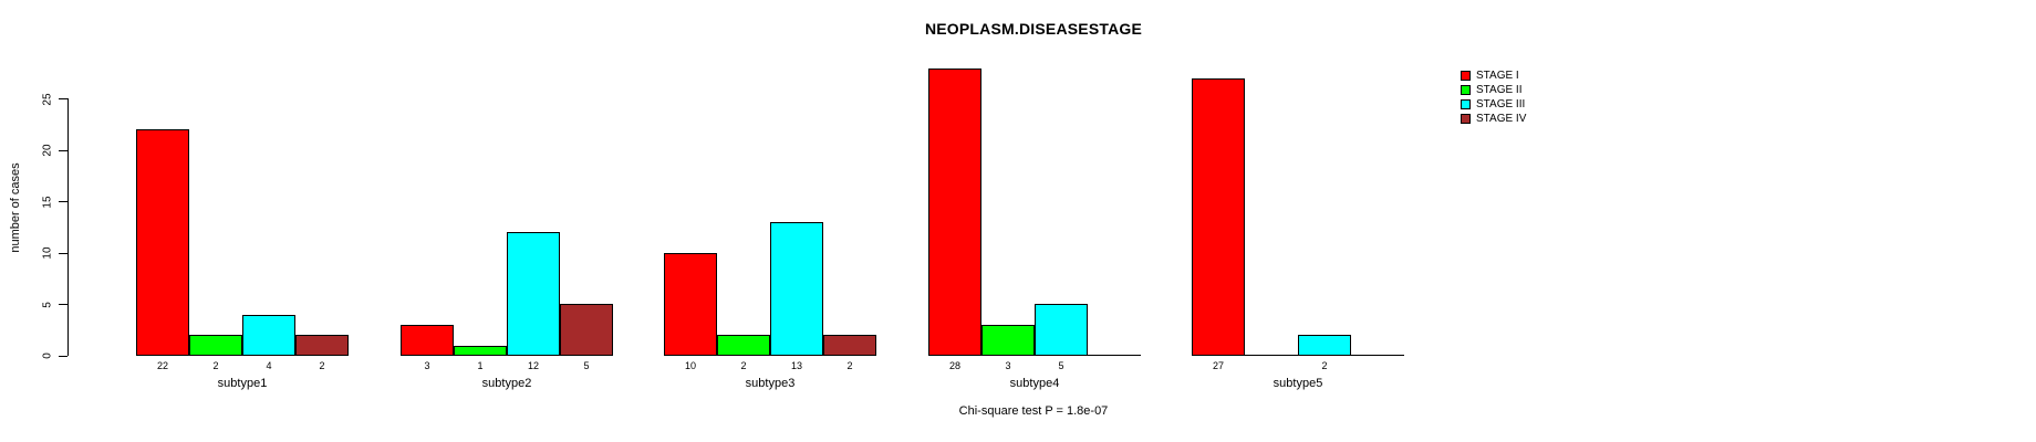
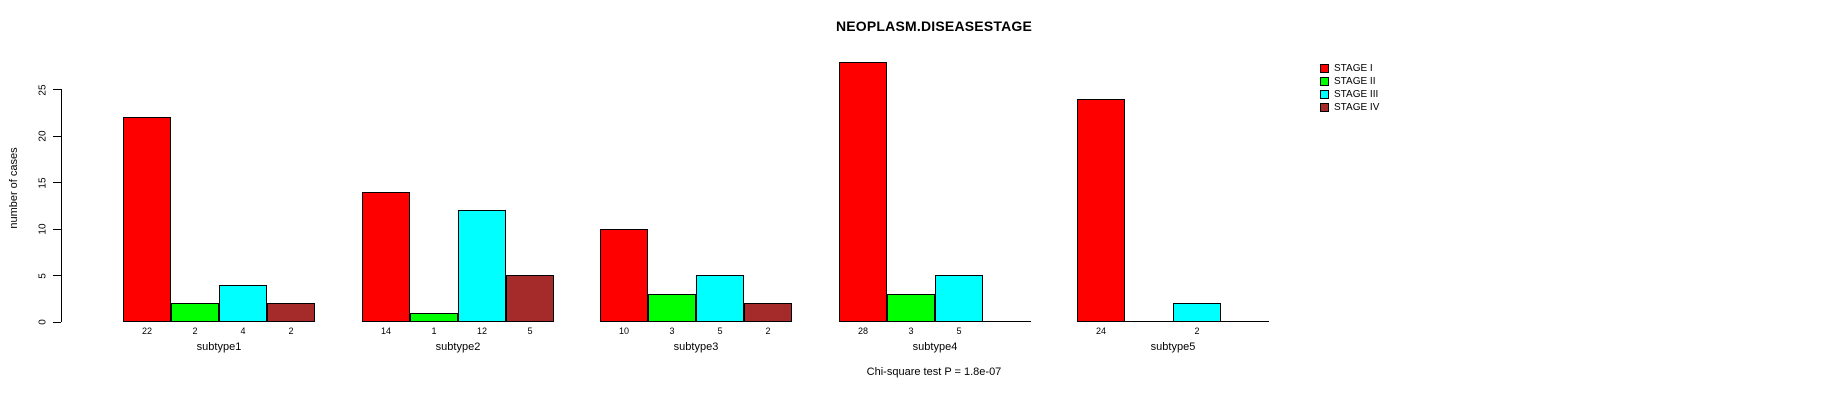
STAGE I/subtype2: 3 -> 14
STAGE II/subtype3: 2 -> 3
STAGE III/subtype3: 13 -> 5
STAGE I/subtype5: 27 -> 24
